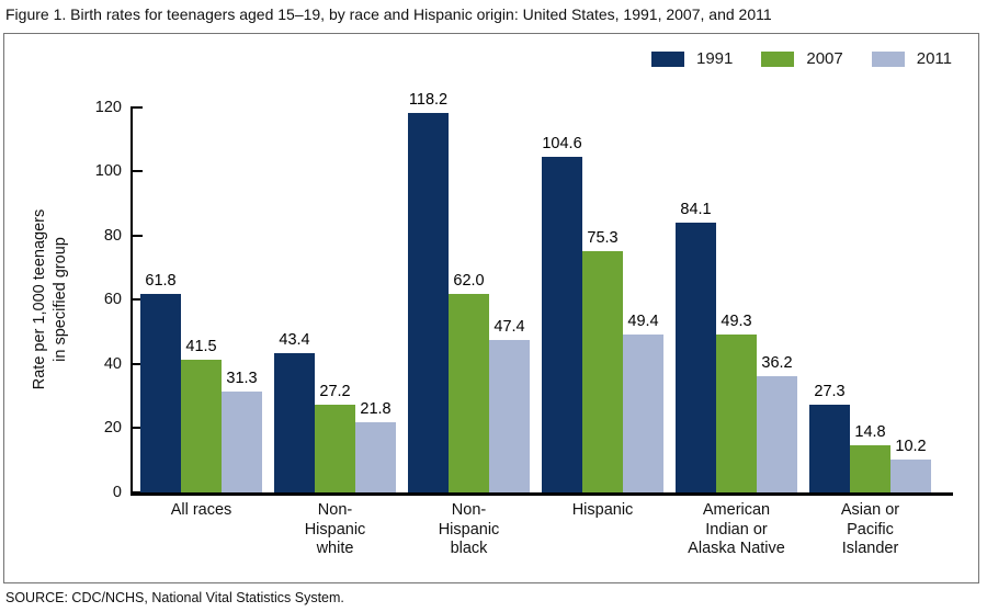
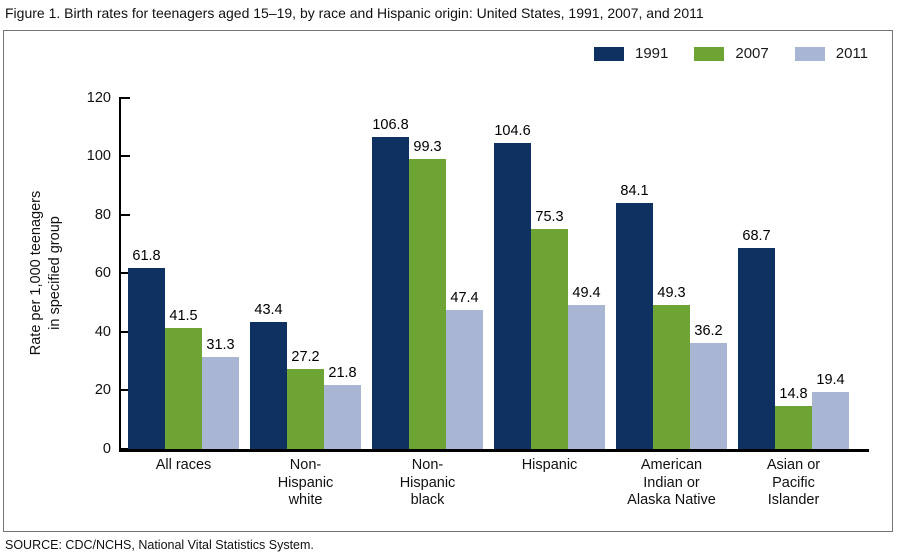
1991/Non-Hispanic black: 118.2 -> 106.8
2007/Non-Hispanic black: 62.0 -> 99.3
1991/Asian or Pacific Islander: 27.3 -> 68.7
2011/Asian or Pacific Islander: 10.2 -> 19.4
